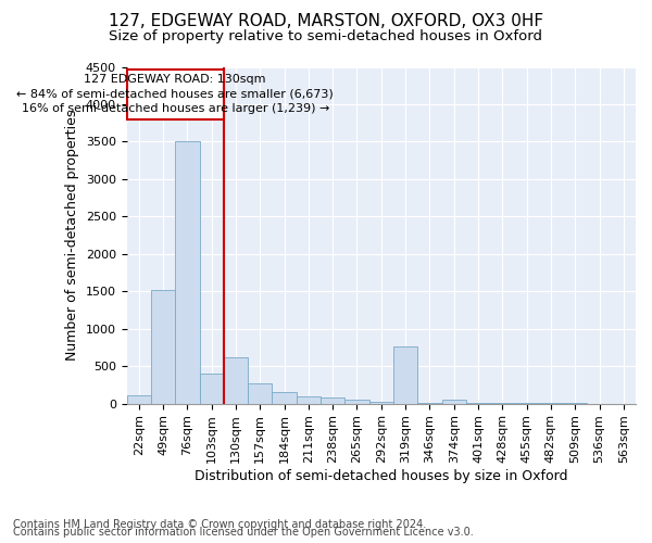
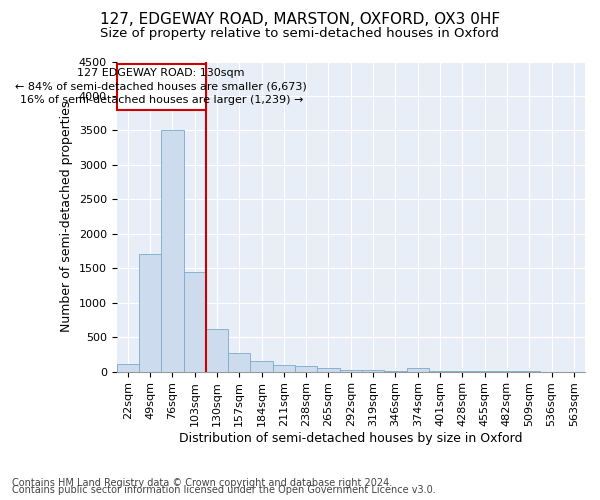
49sqm: 1520 -> 1700
103sqm: 400 -> 1440
319sqm: 760 -> 20
